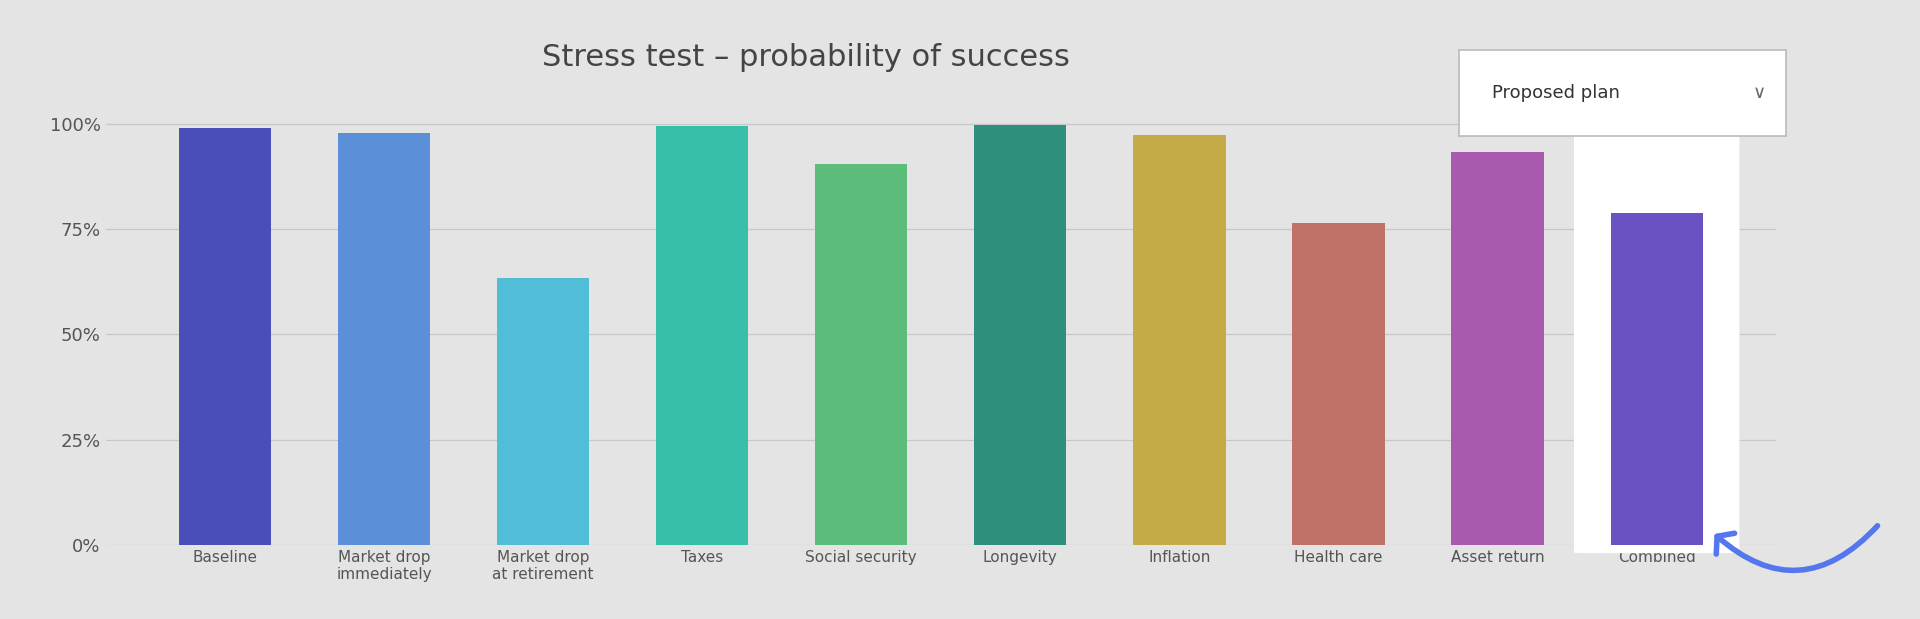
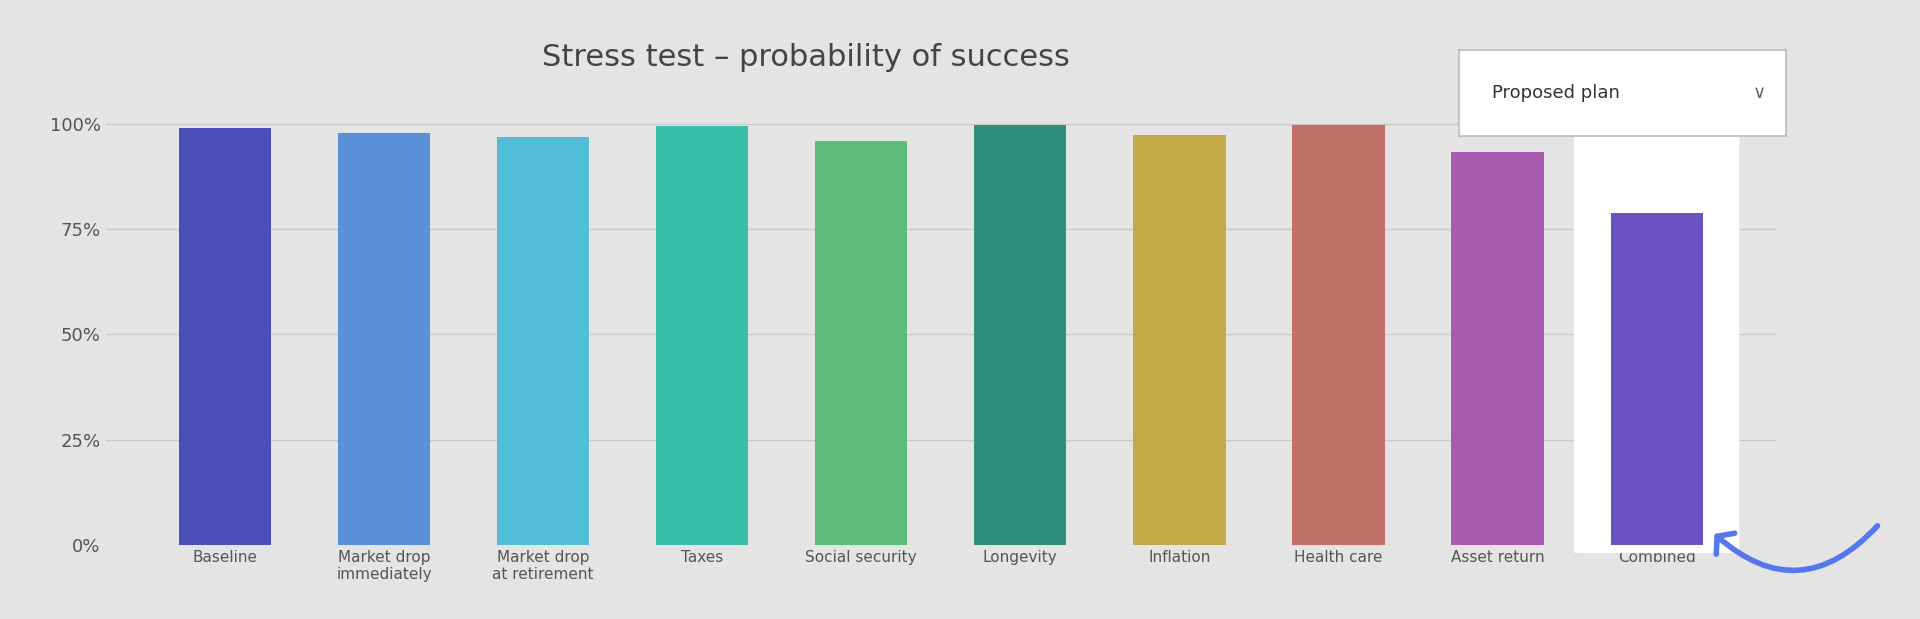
Market drop at retirement: 63.5% -> 97.0%
Social security: 90.5% -> 96.0%
Health care: 76.5% -> 99.8%
